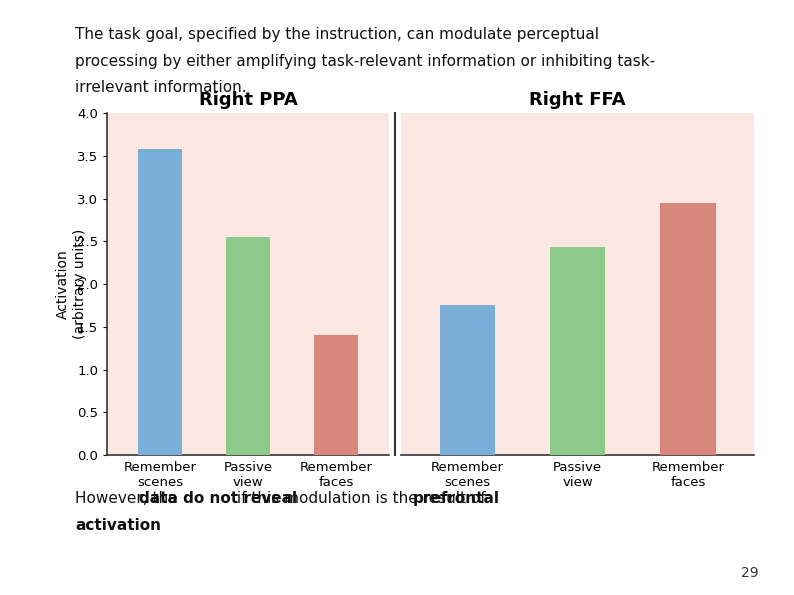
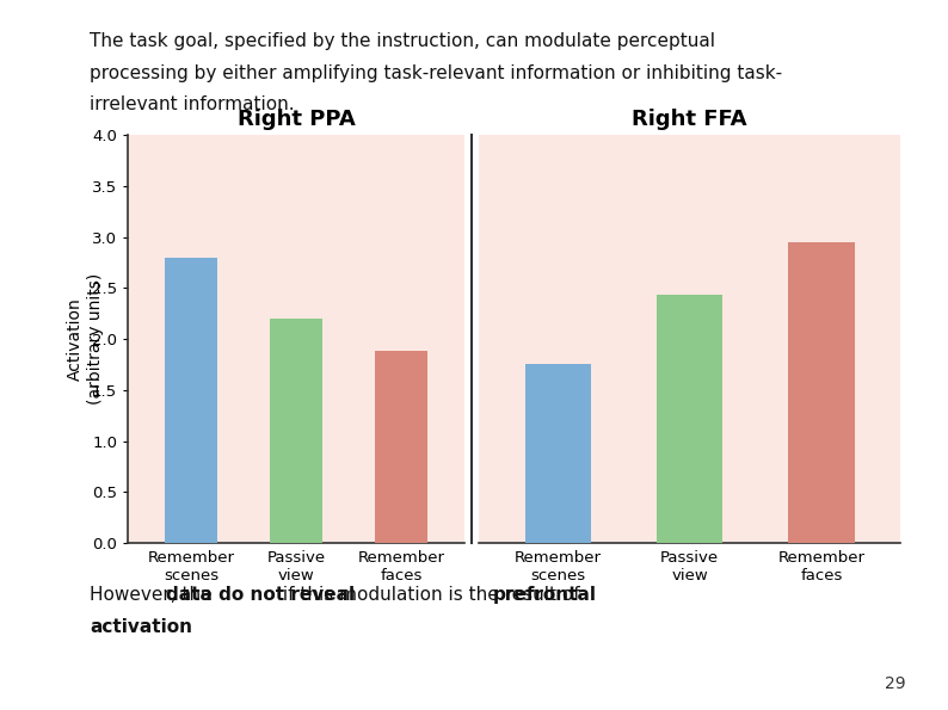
Right PPA/Remember scenes: 3.58 -> 2.80
Right PPA/Passive view: 2.55 -> 2.20
Right PPA/Remember faces: 1.40 -> 1.88
